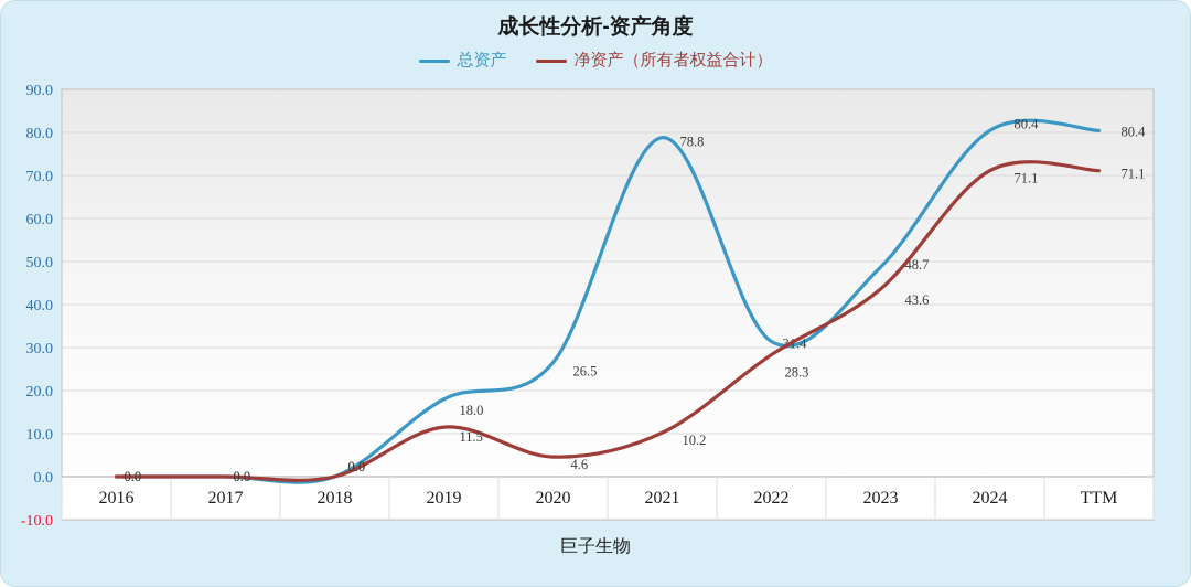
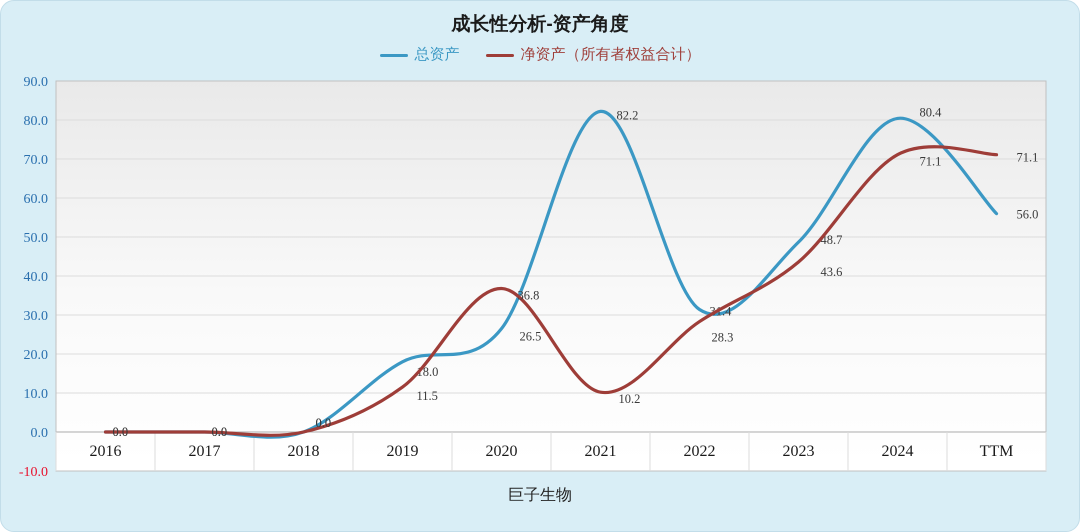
净资产（所有者权益合计）/2020: 4.6 -> 36.8
总资产/2021: 78.8 -> 82.2
总资产/TTM: 80.4 -> 56.0
